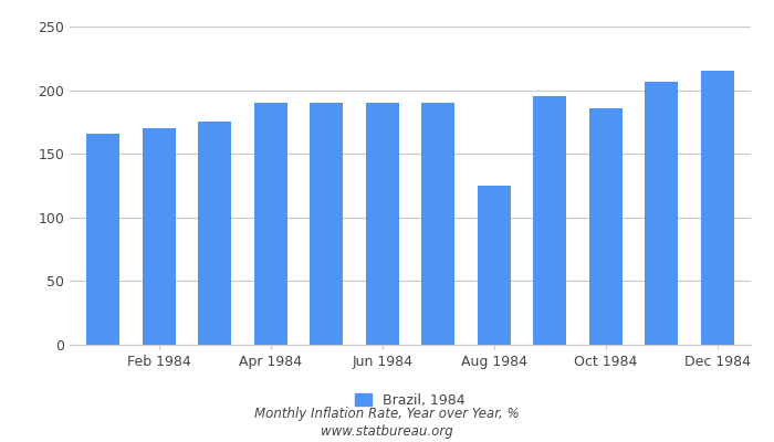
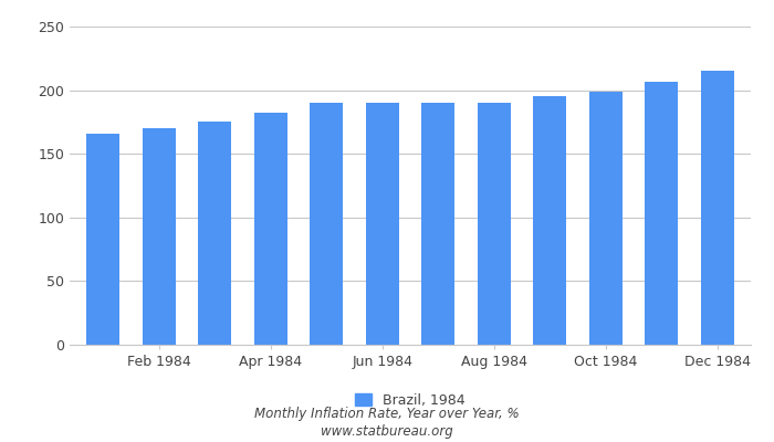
Apr 1984: 190 -> 182
Aug 1984: 125 -> 190
Oct 1984: 186 -> 199
